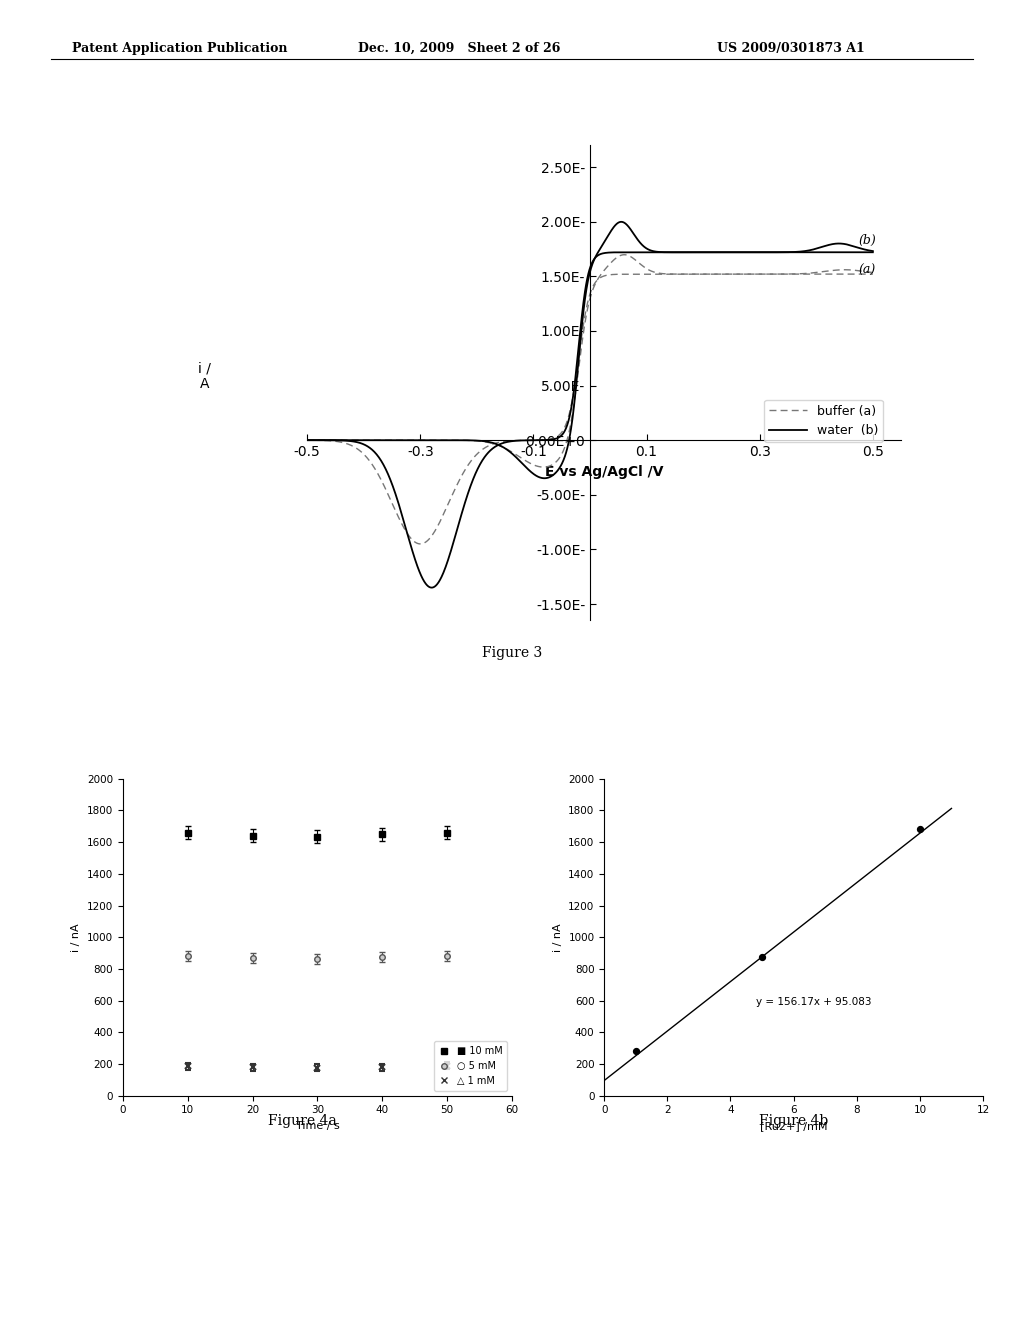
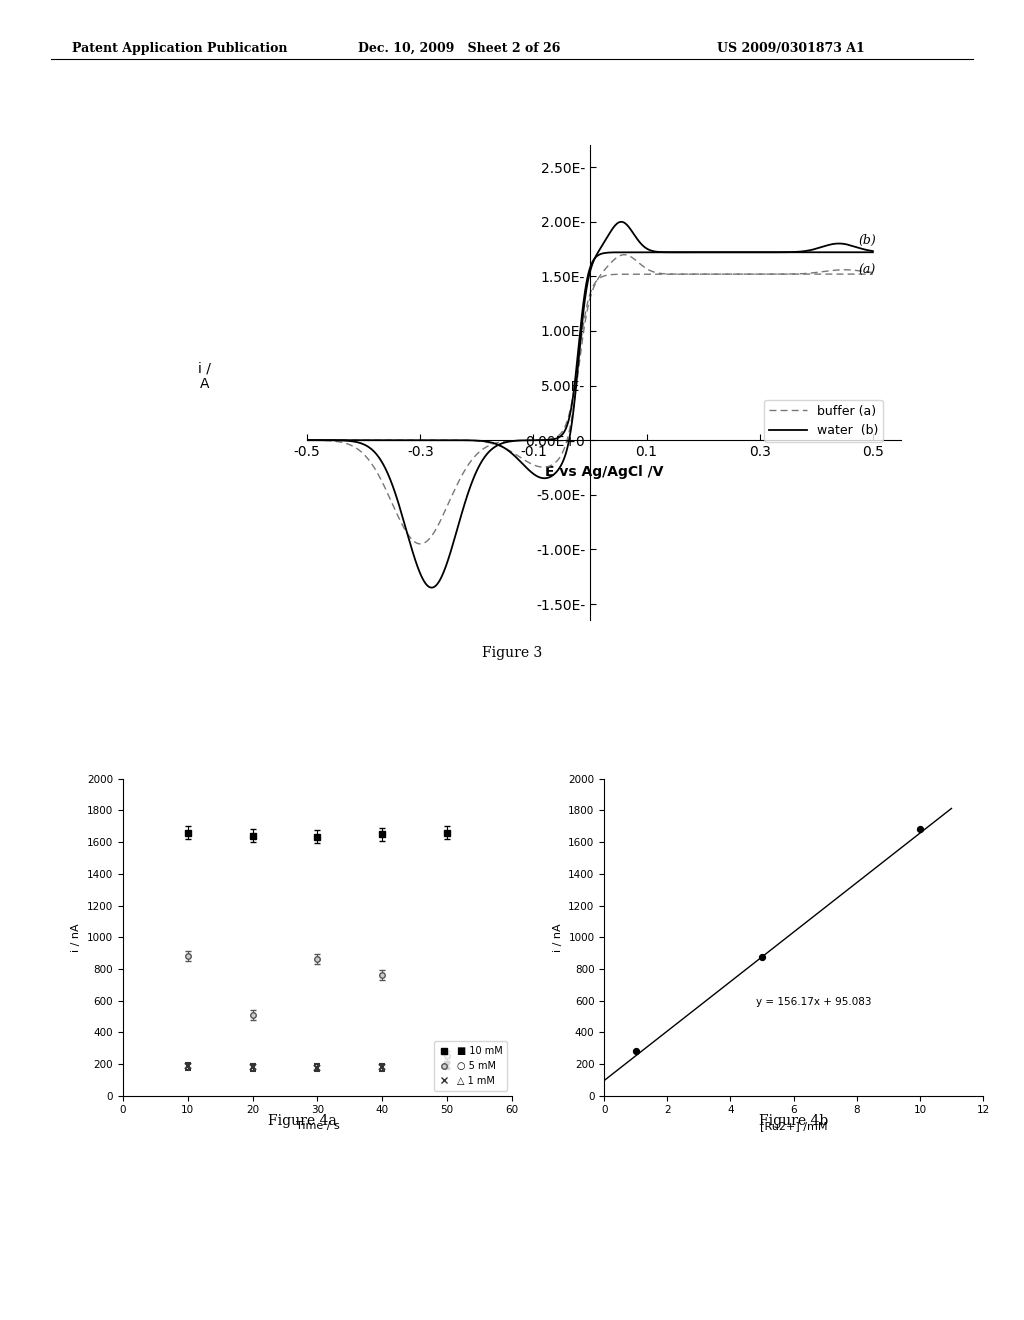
○ 5 mM/20: 870 -> 510
○ 5 mM/40: 880 -> 760
○ 5 mM/50: 880 -> 250
